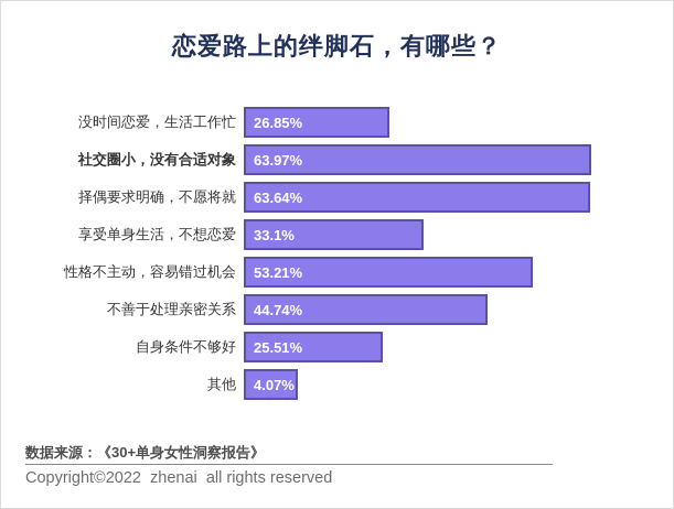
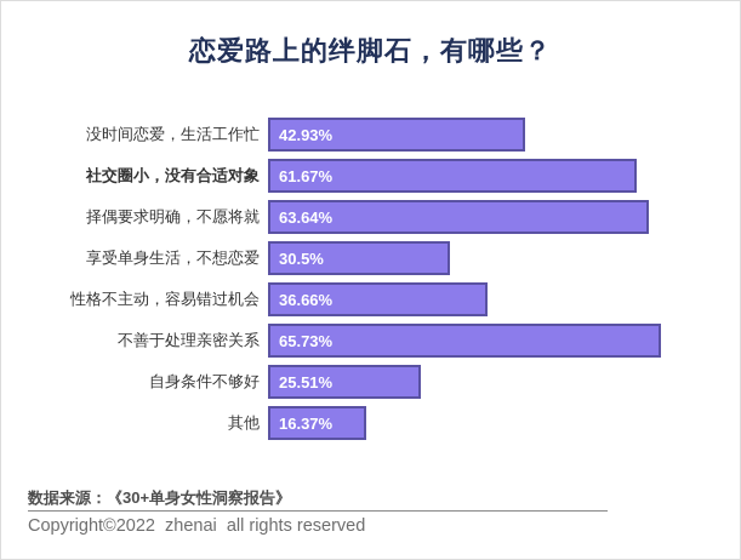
没时间恋爱，生活工作忙: 26.85% -> 42.93%
社交圈小，没有合适对象: 63.97% -> 61.67%
享受单身生活，不想恋爱: 33.1% -> 30.5%
性格不主动，容易错过机会: 53.21% -> 36.66%
不善于处理亲密关系: 44.74% -> 65.73%
其他: 4.07% -> 16.37%
